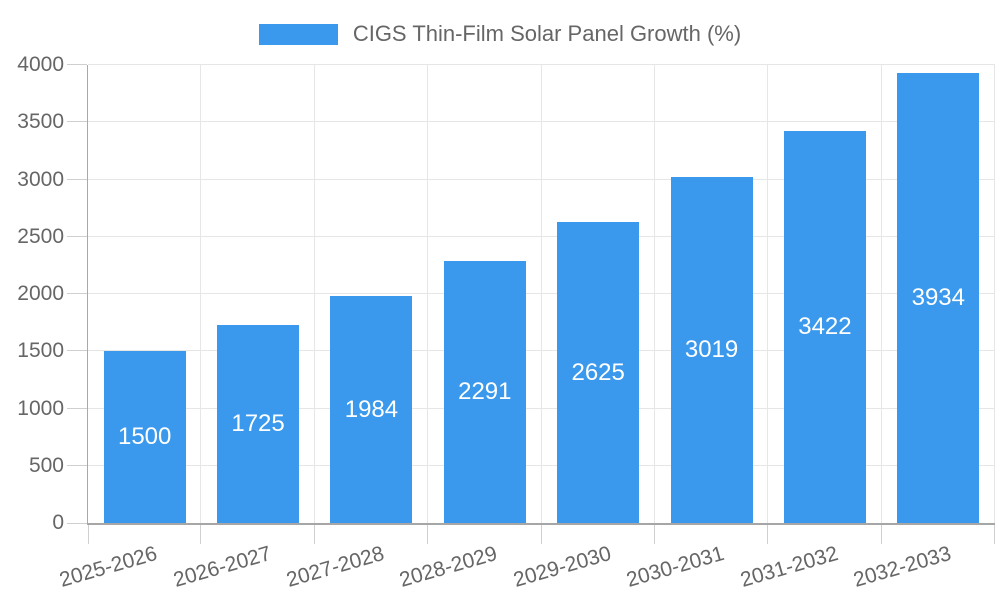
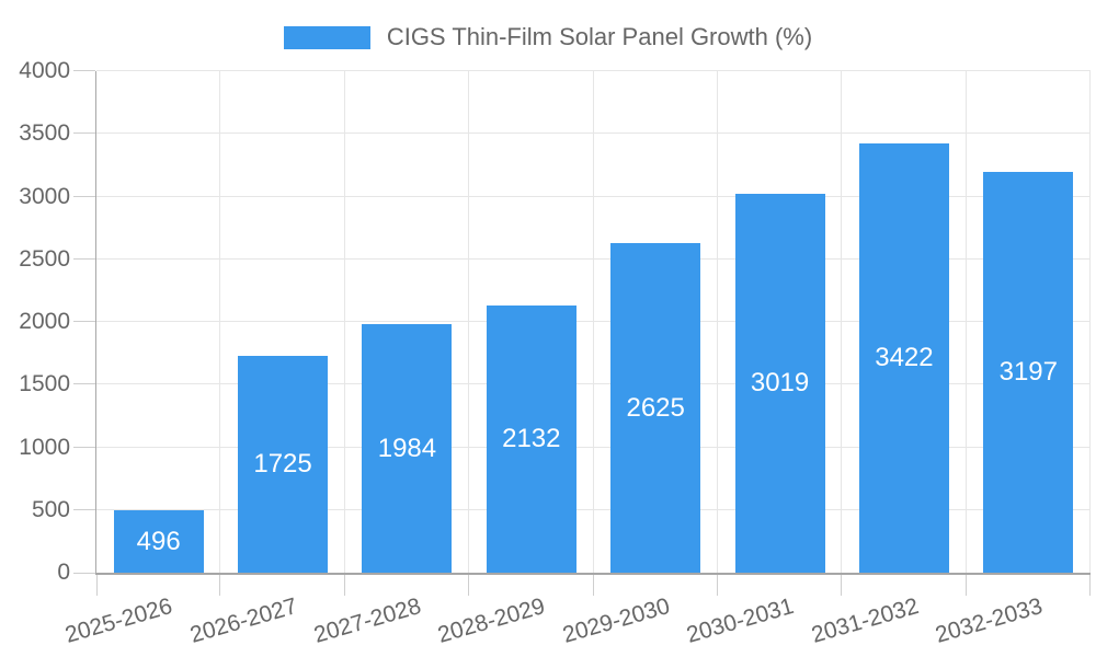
2025-2026: 1500 -> 496
2028-2029: 2291 -> 2132
2032-2033: 3934 -> 3197
